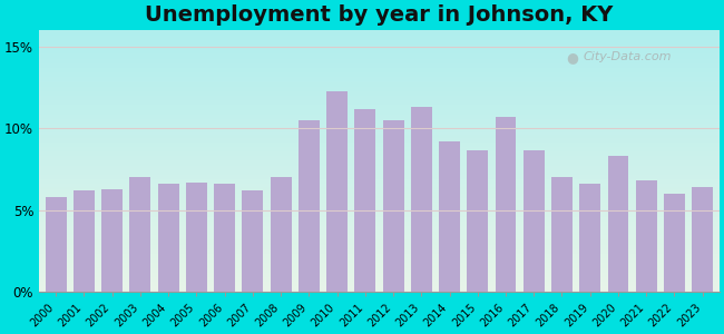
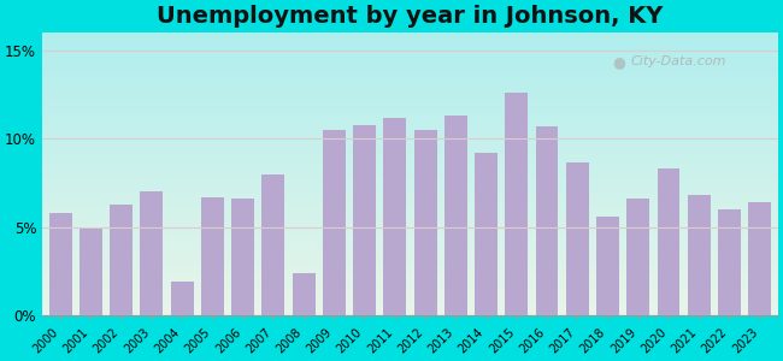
2001: 6.2% -> 4.9%
2004: 6.6% -> 1.9%
2007: 6.2% -> 8.0%
2008: 7.0% -> 2.4%
2010: 12.3% -> 10.8%
2015: 8.7% -> 12.6%
2018: 7.0% -> 5.6%
